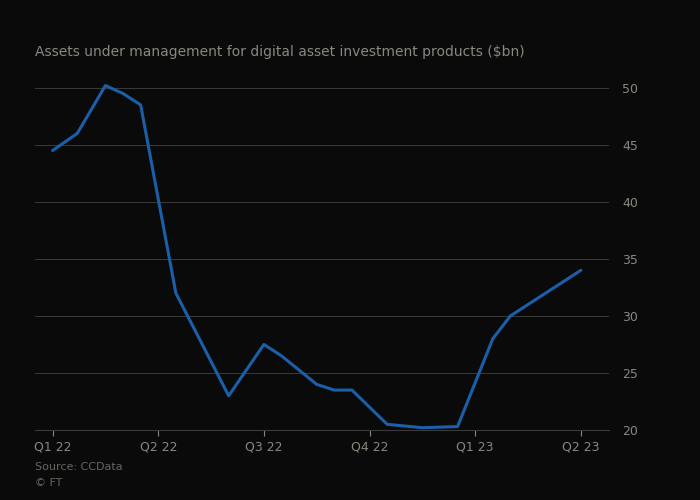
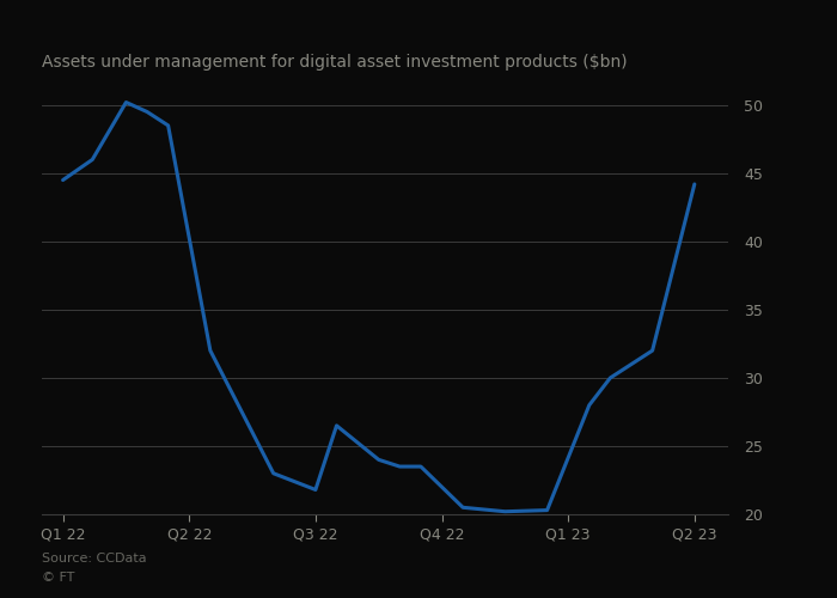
Q3 22: 27.5 -> 21.8
Q2 23: 34.0 -> 44.2
